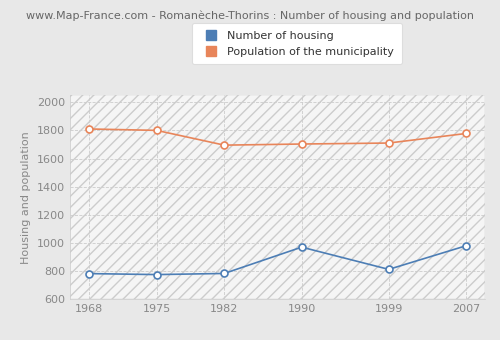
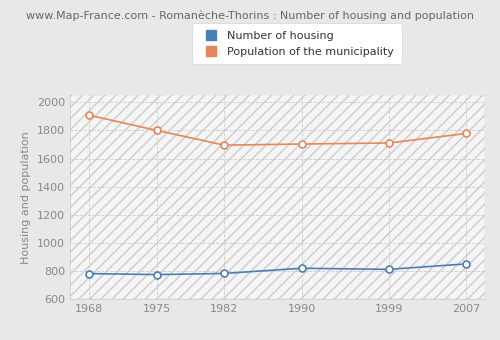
Population of the municipality/1968: 1810 -> 1910
Number of housing/1990: 970 -> 820
Number of housing/2007: 980 -> 850
